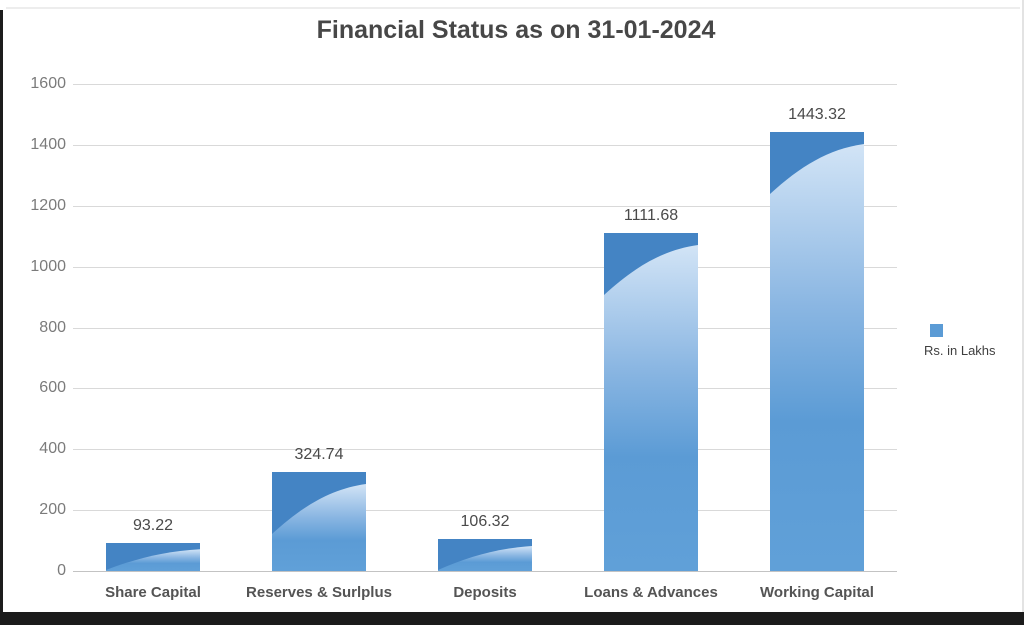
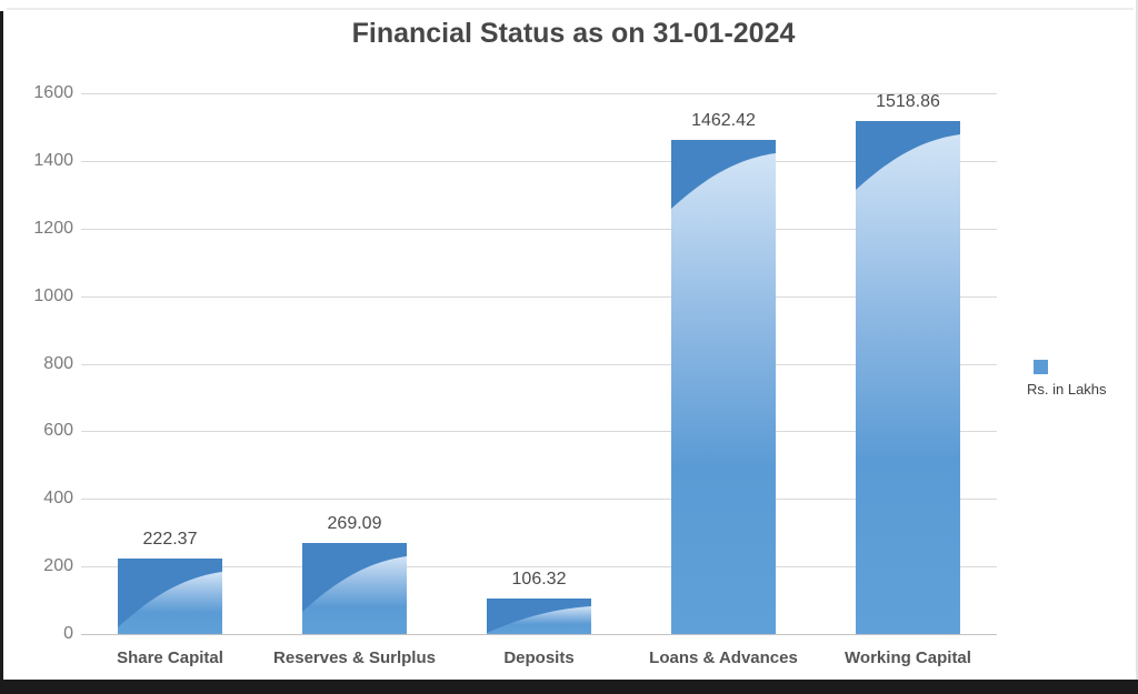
Share Capital: 93.22 -> 222.37
Reserves & Surlplus: 324.74 -> 269.09
Loans & Advances: 1111.68 -> 1462.42
Working Capital: 1443.32 -> 1518.86
